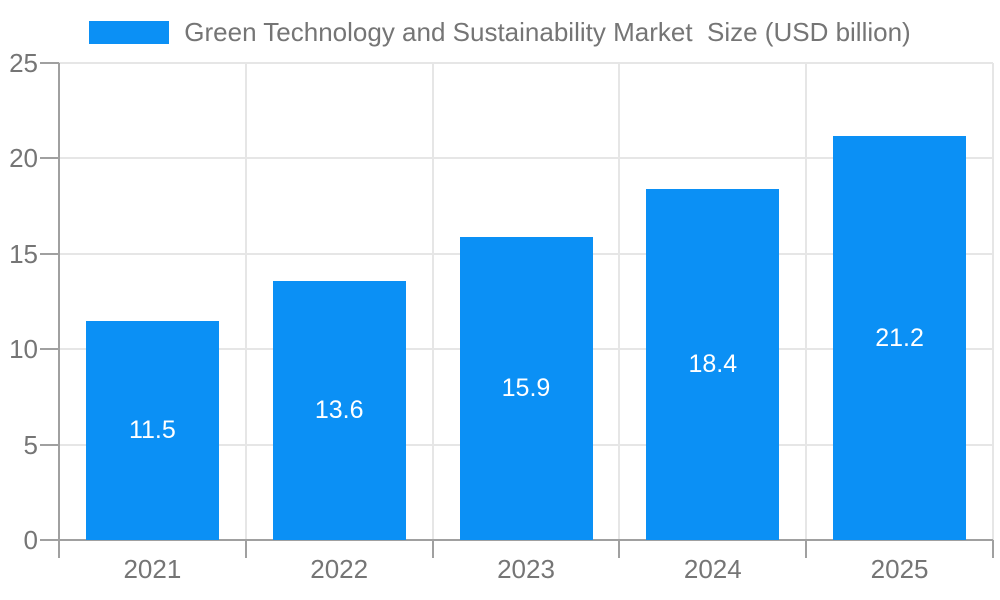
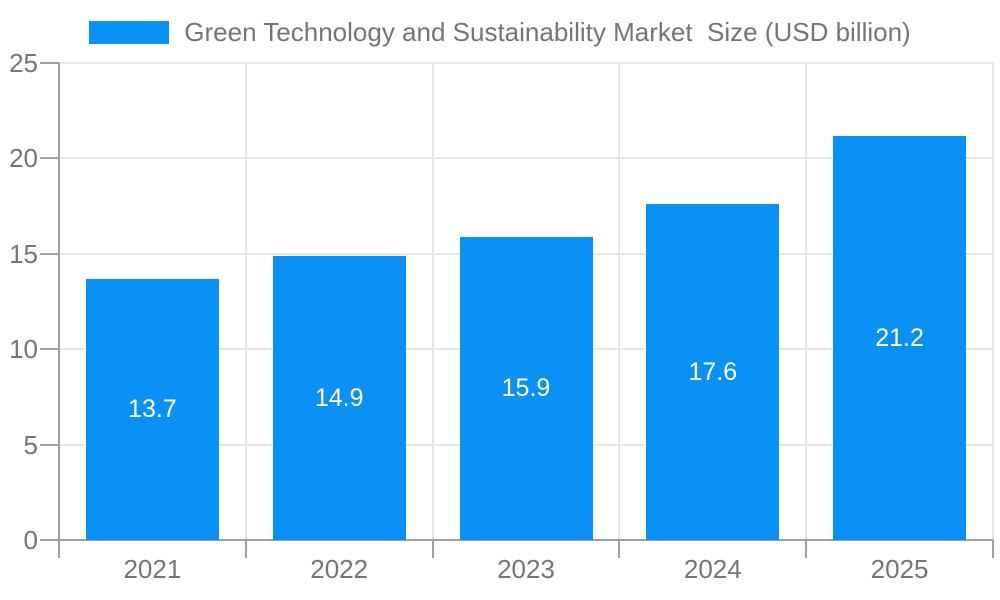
2021: 11.5 -> 13.7
2022: 13.6 -> 14.9
2024: 18.4 -> 17.6
